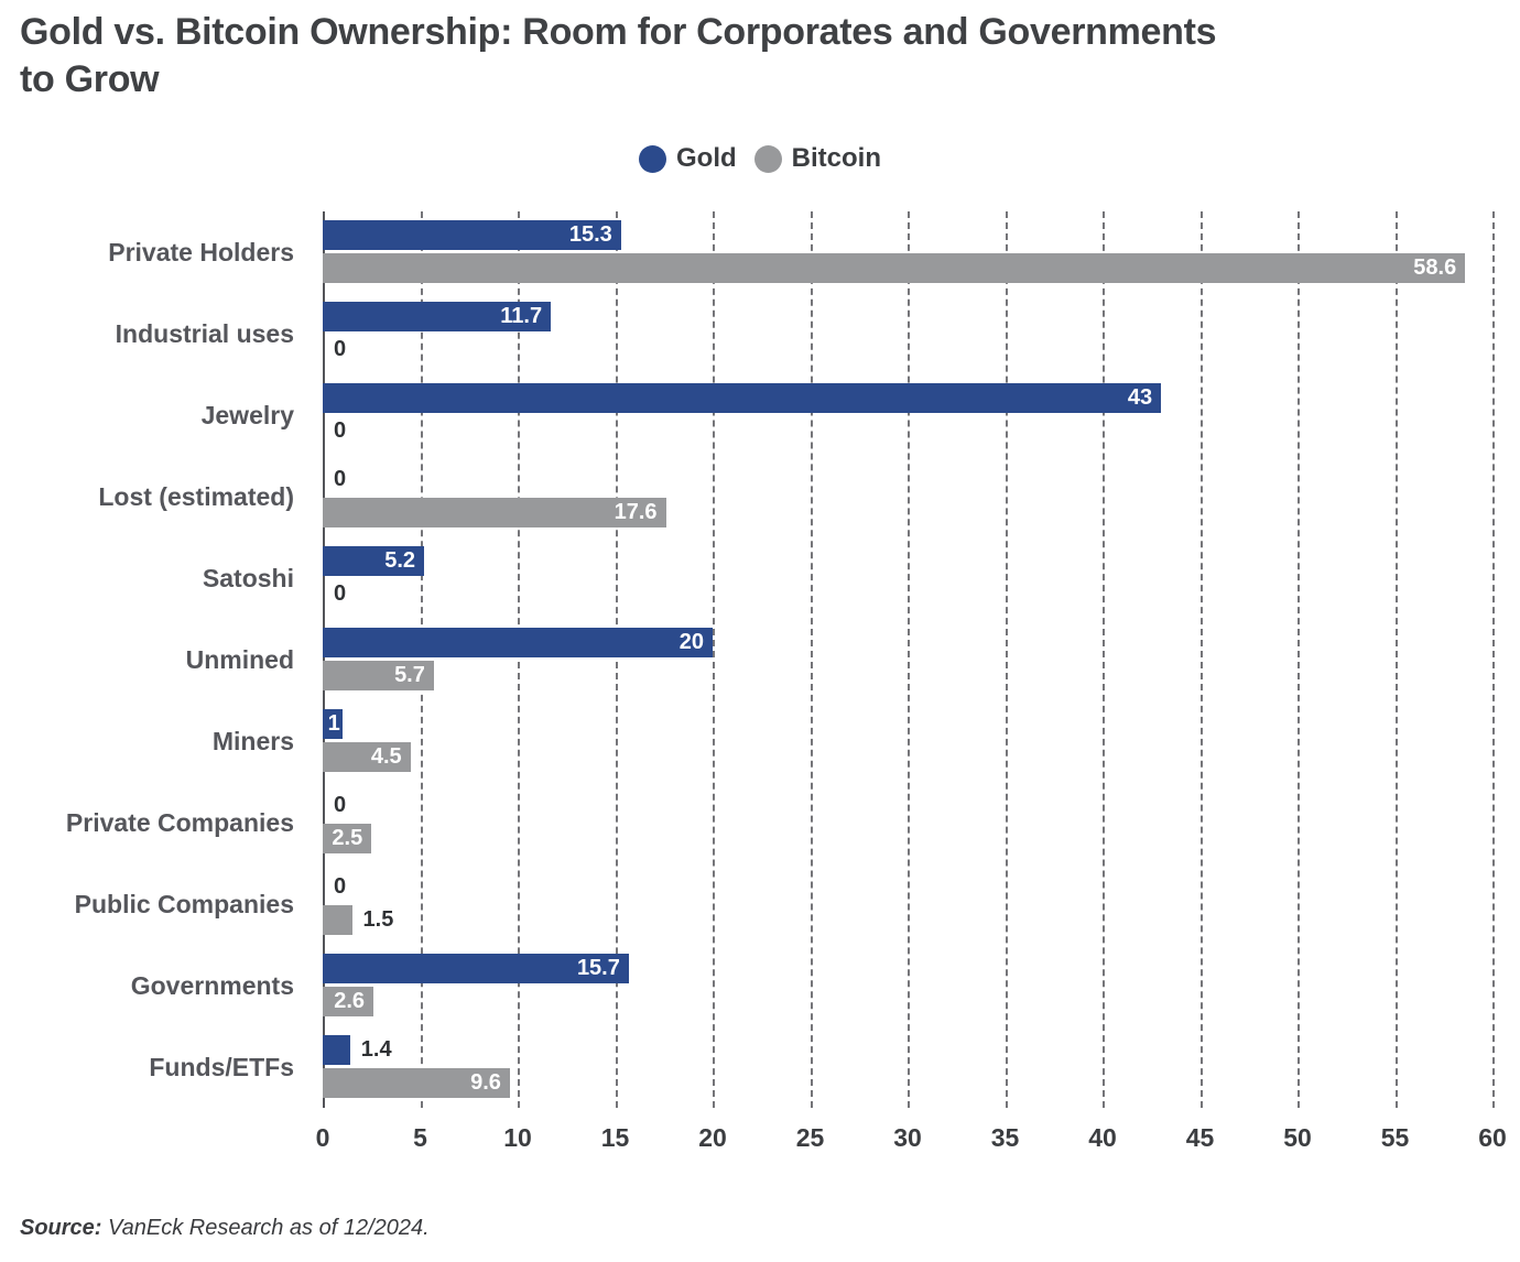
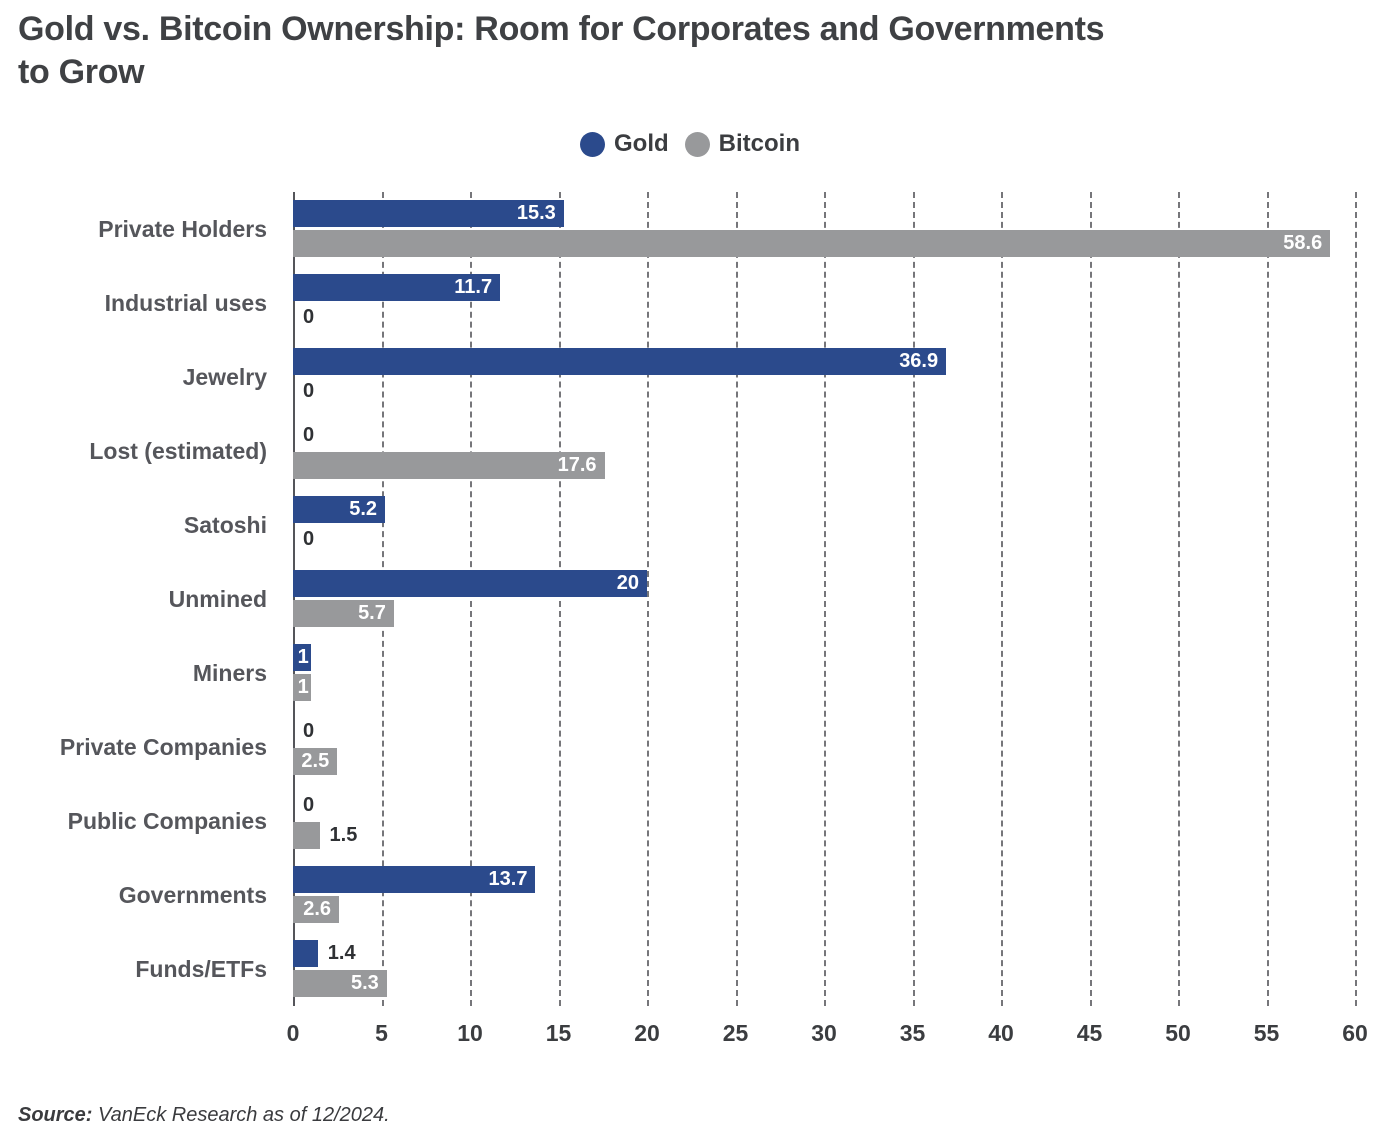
Gold/Jewelry: 43 -> 36.9
Bitcoin/Miners: 4.5 -> 1
Gold/Governments: 15.7 -> 13.7
Bitcoin/Funds/ETFs: 9.6 -> 5.3
